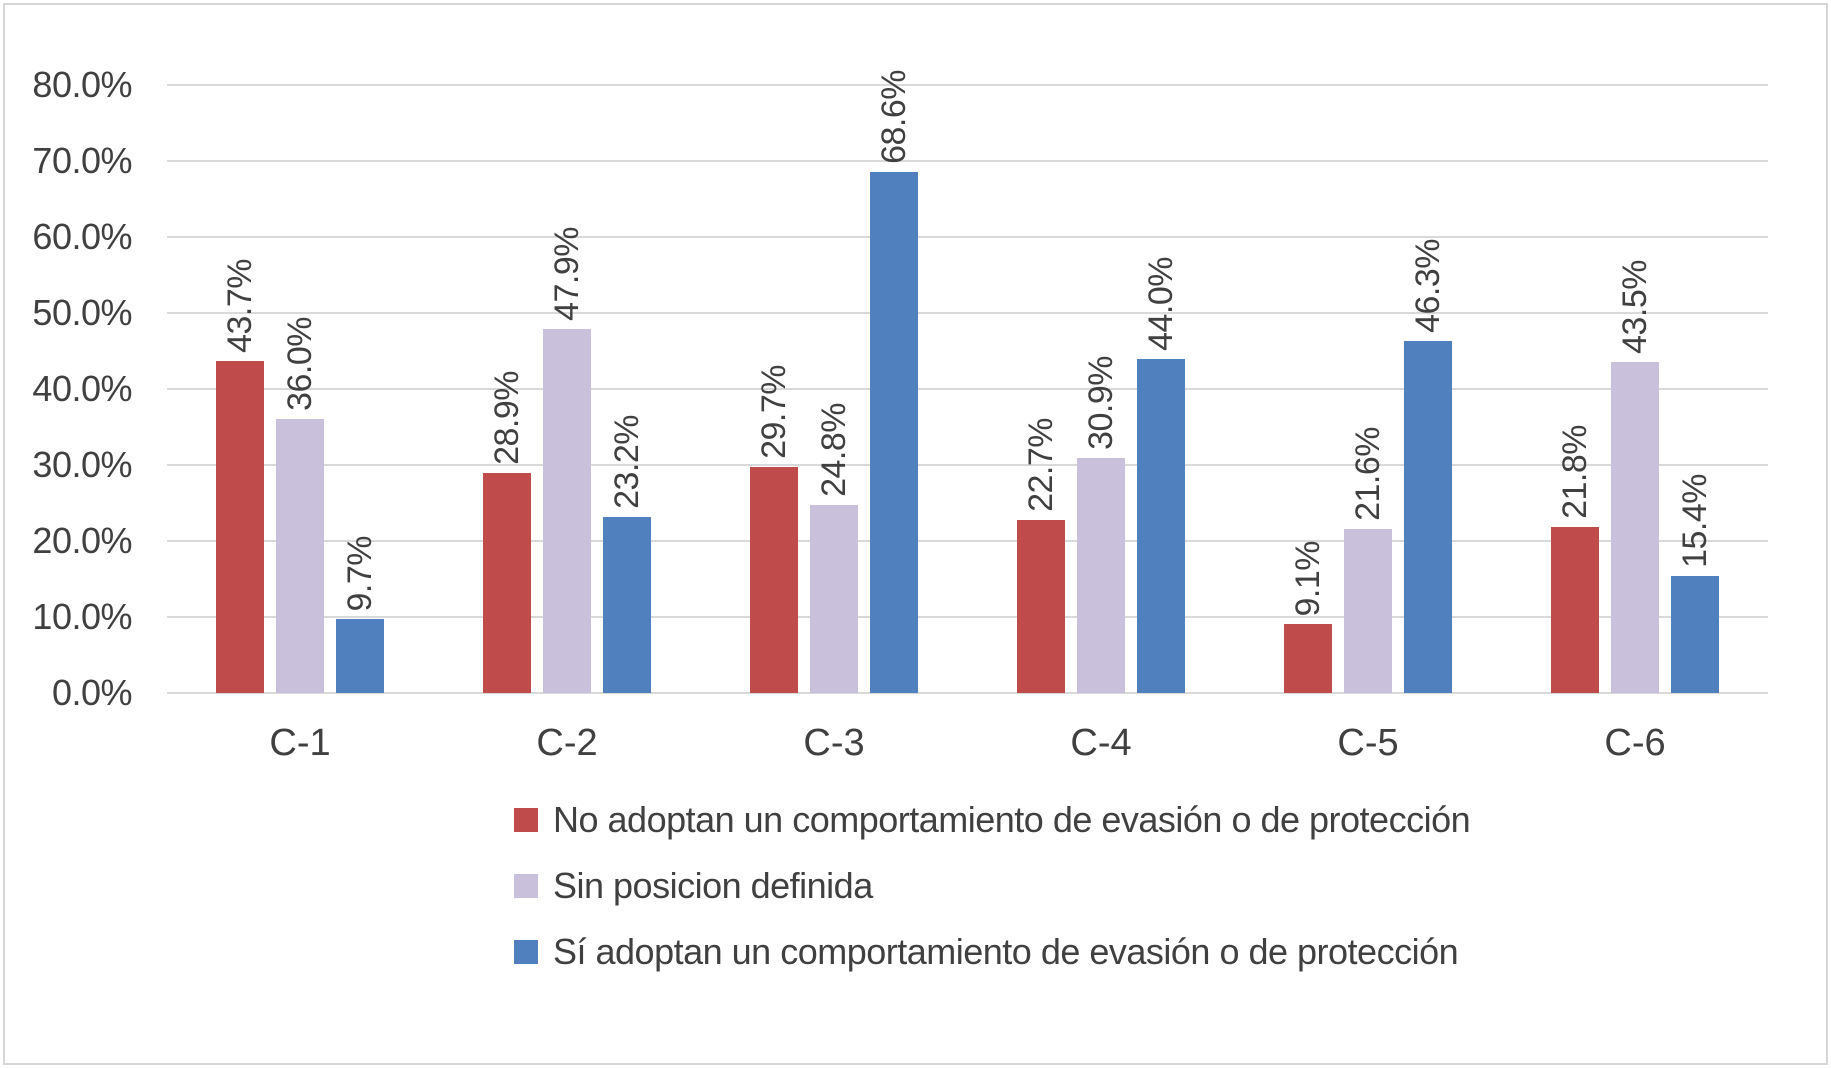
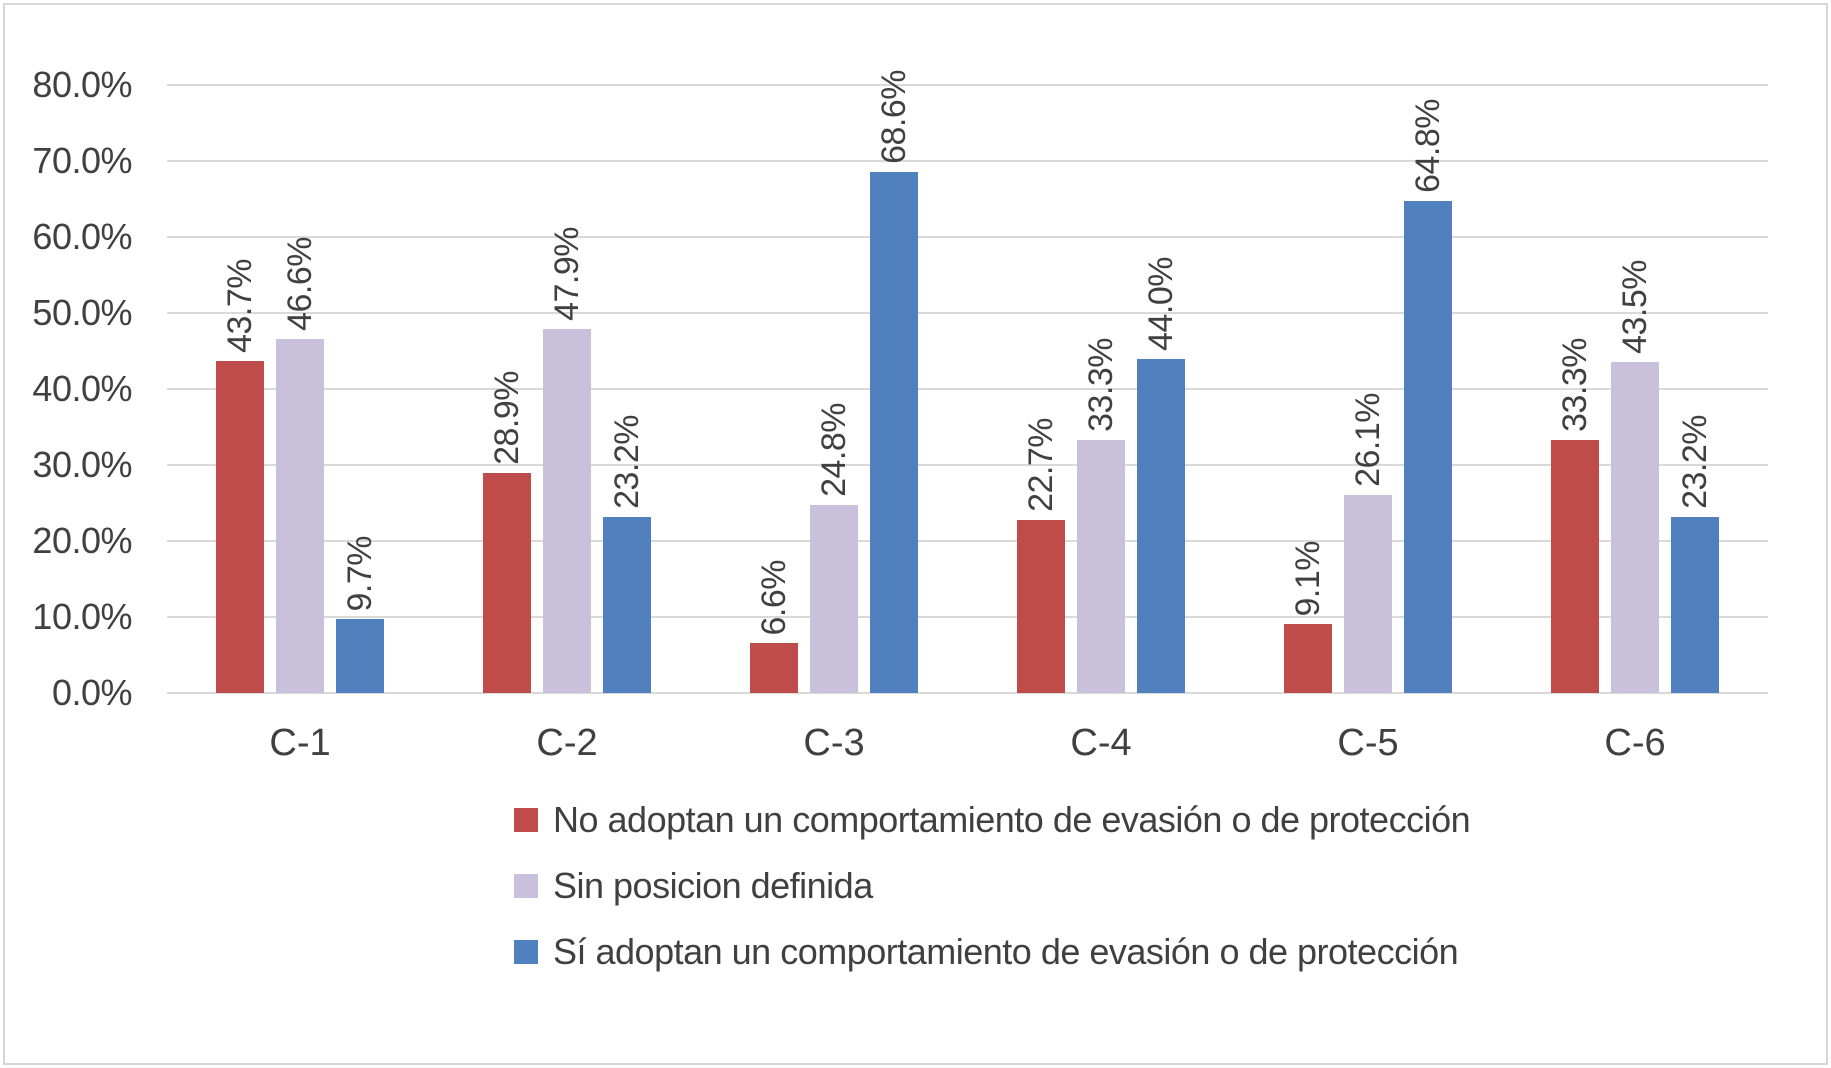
Sin posicion definida/C-1: 36.0% -> 46.6%
No adoptan un comportamiento de evasión o de protección/C-3: 29.7% -> 6.6%
Sin posicion definida/C-4: 30.9% -> 33.3%
Sin posicion definida/C-5: 21.6% -> 26.1%
Sí adoptan un comportamiento de evasión o de protección/C-5: 46.3% -> 64.8%
No adoptan un comportamiento de evasión o de protección/C-6: 21.8% -> 33.3%
Sí adoptan un comportamiento de evasión o de protección/C-6: 15.4% -> 23.2%
